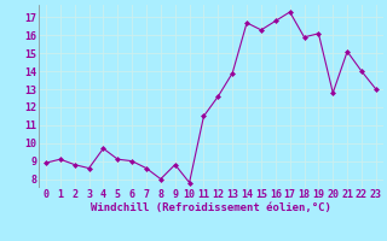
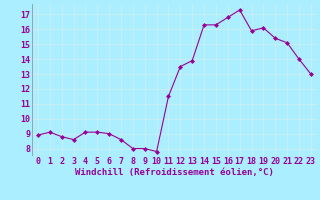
4: 9.7 -> 9.1
9: 8.8 -> 8.0
12: 12.6 -> 13.5
14: 16.7 -> 16.3
20: 12.8 -> 15.4
